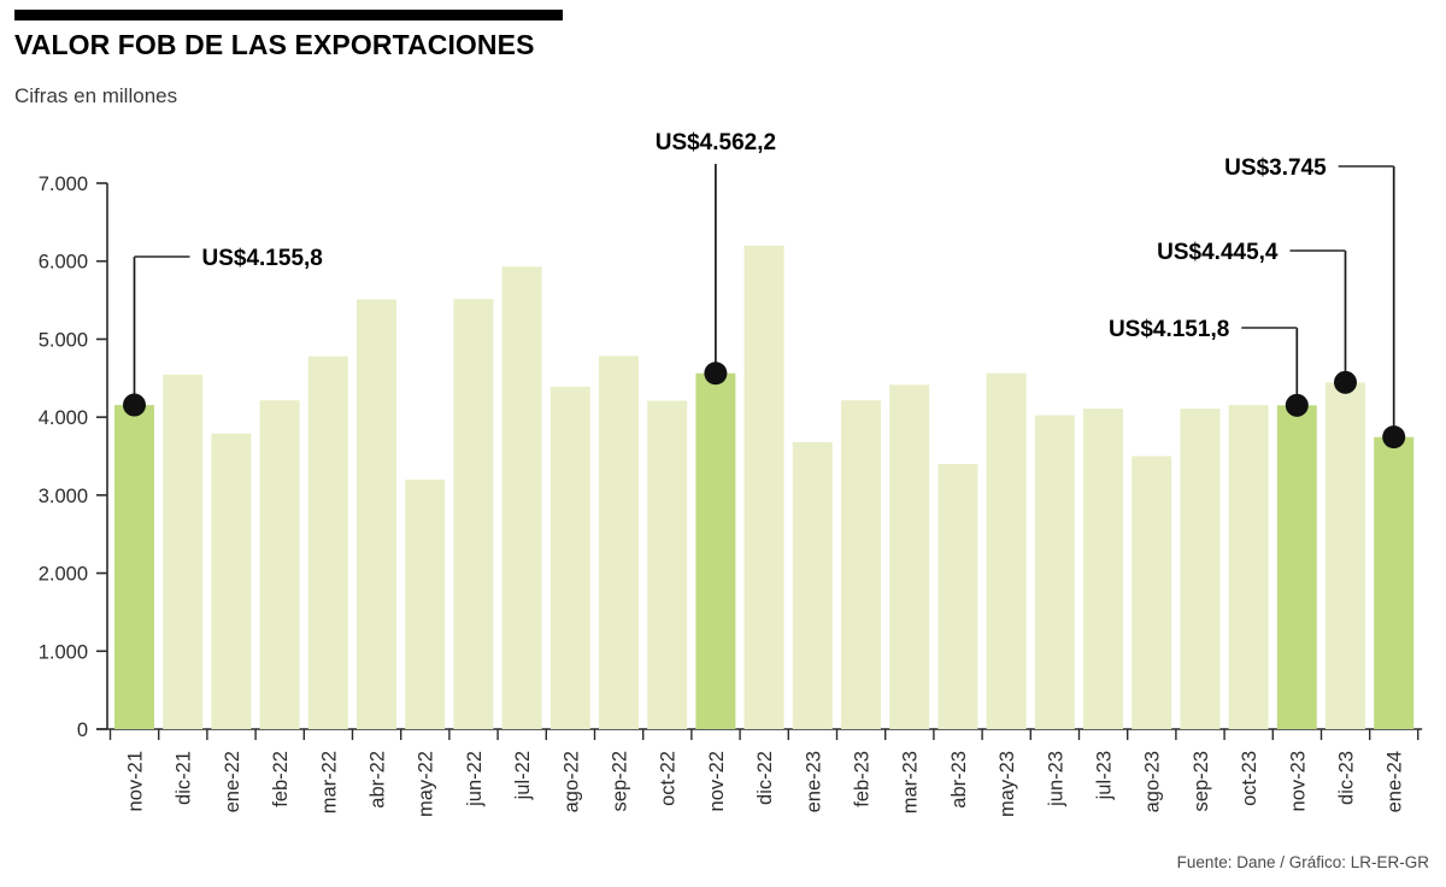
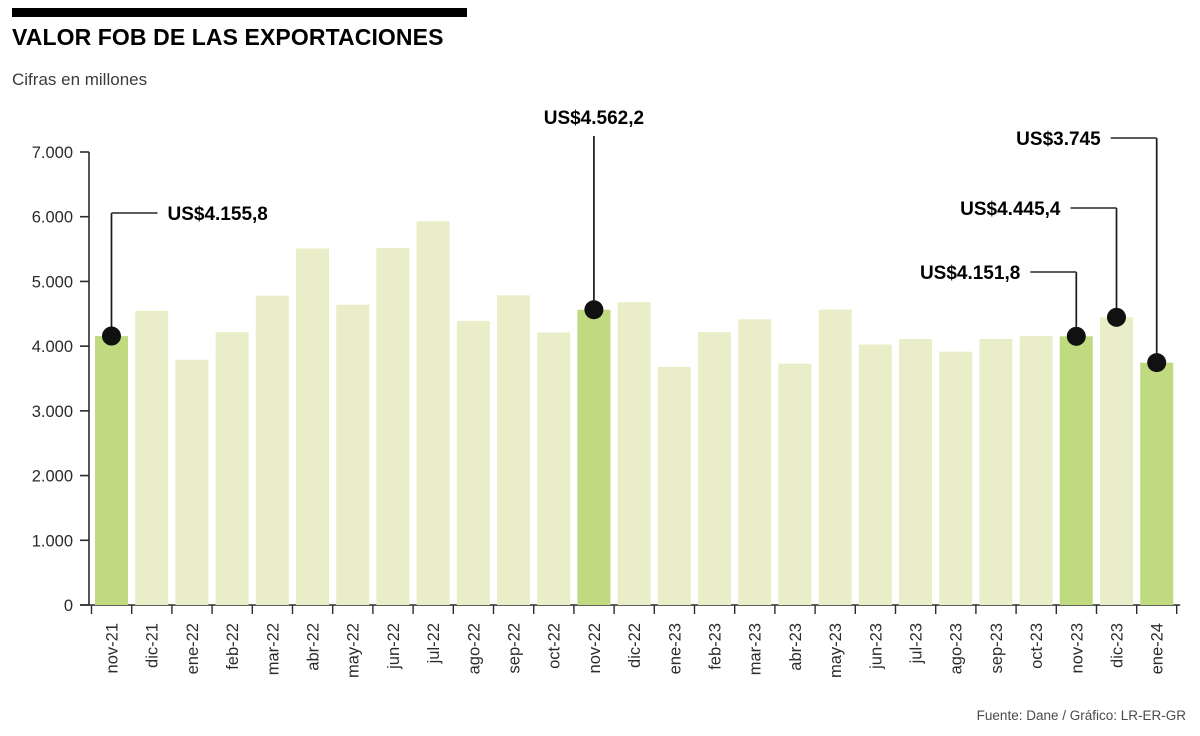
may-22: 3200 -> 4600
dic-22: 6200 -> 4700
abr-23: 3400 -> 3700
ago-23: 3500 -> 3900
